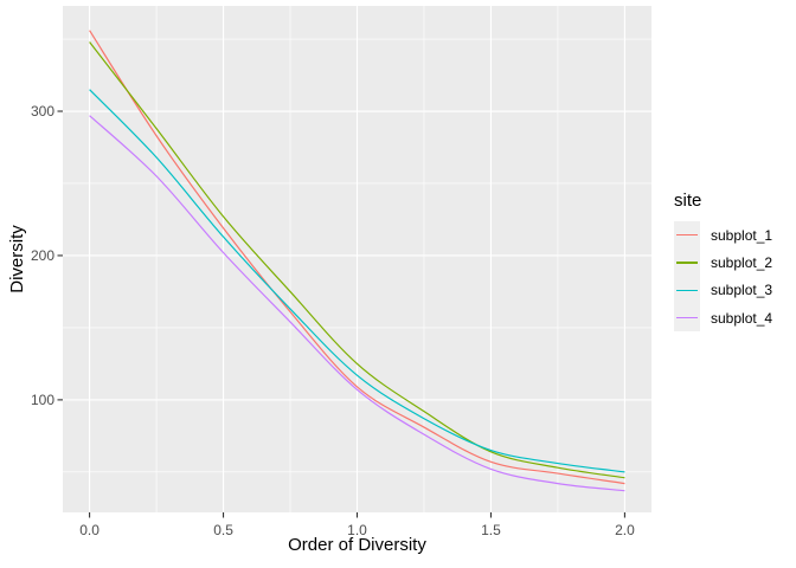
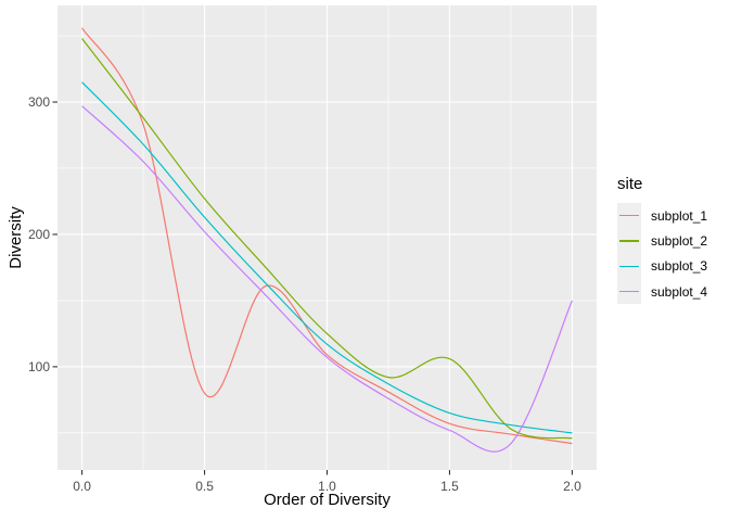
subplot_1/0.5: 219 -> 80
subplot_2/1.5: 64 -> 106
subplot_4/2.0: 37 -> 150
